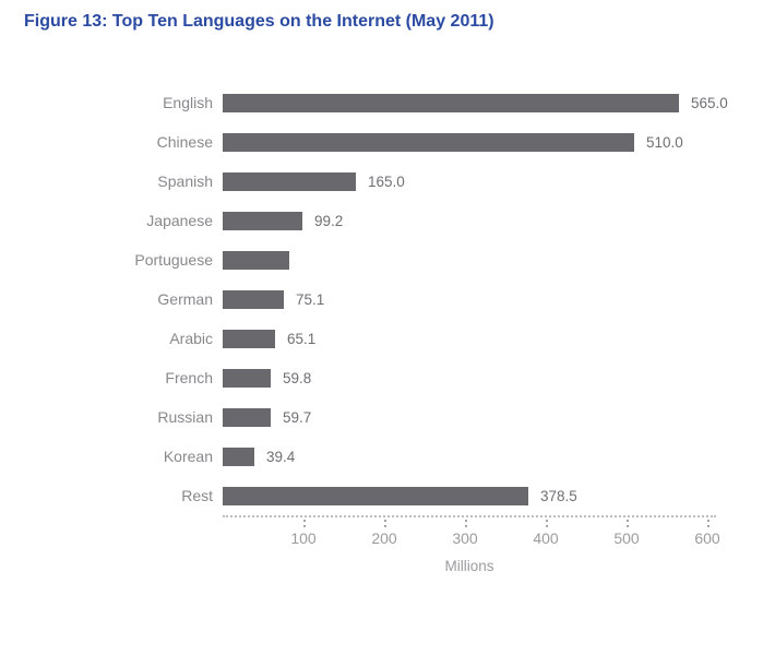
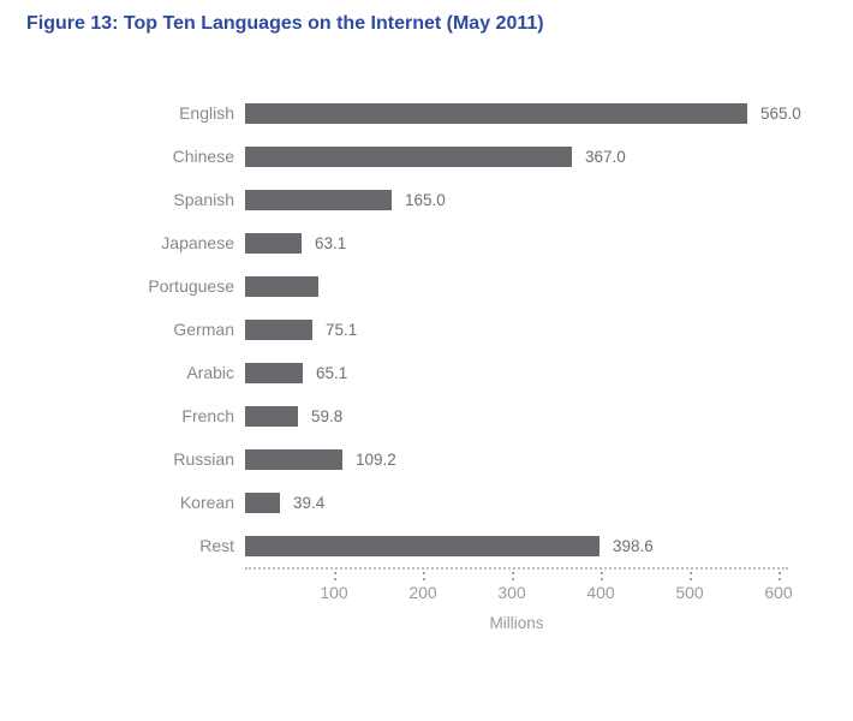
Chinese: 510.0 -> 367.0
Japanese: 99.2 -> 63.1
Russian: 59.7 -> 109.2
Rest: 378.5 -> 398.6
